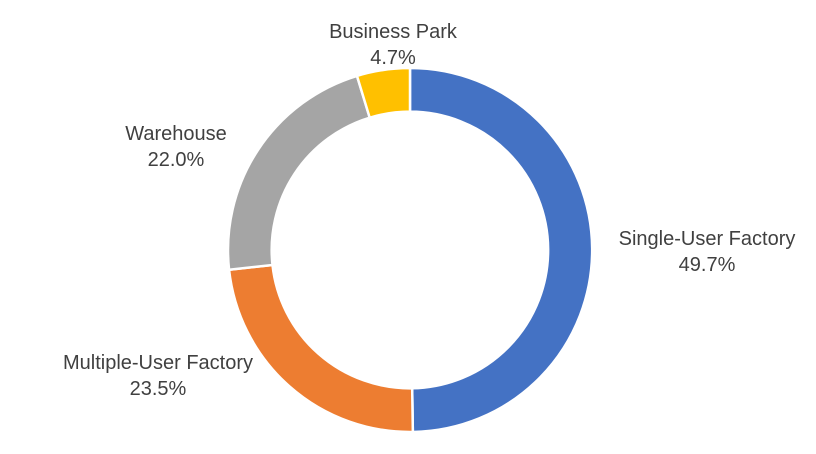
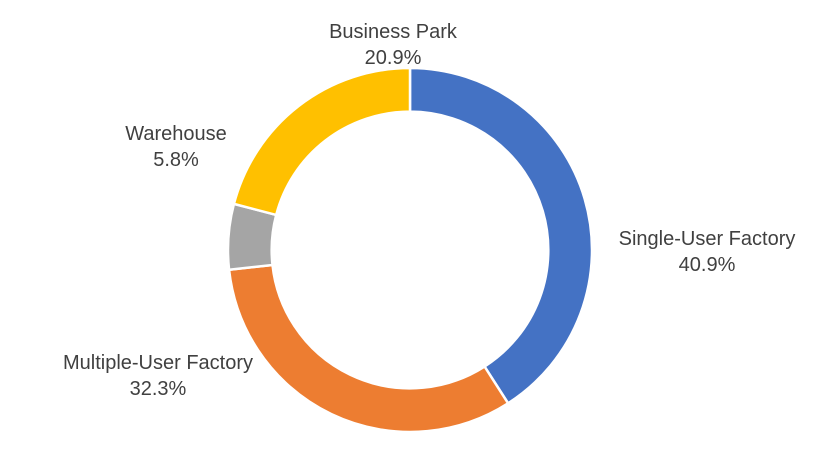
Single-User Factory: 49.7% -> 40.9%
Multiple-User Factory: 23.5% -> 32.3%
Warehouse: 22.0% -> 5.8%
Business Park: 4.7% -> 20.9%
